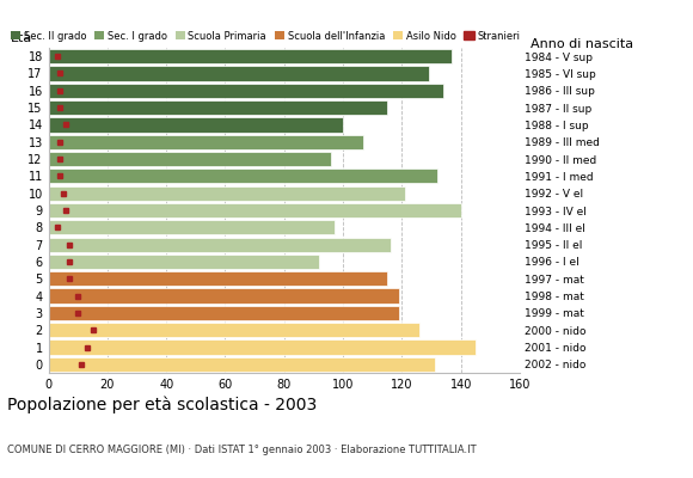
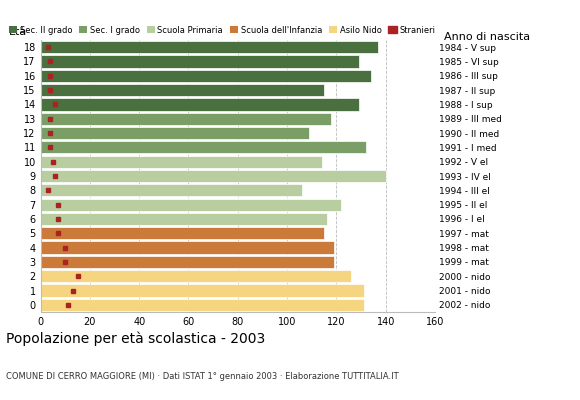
14: 100 -> 129
13: 107 -> 118
12: 96 -> 109
10: 121 -> 114
8: 97 -> 106
7: 116 -> 122
6: 92 -> 116
1: 145 -> 131
